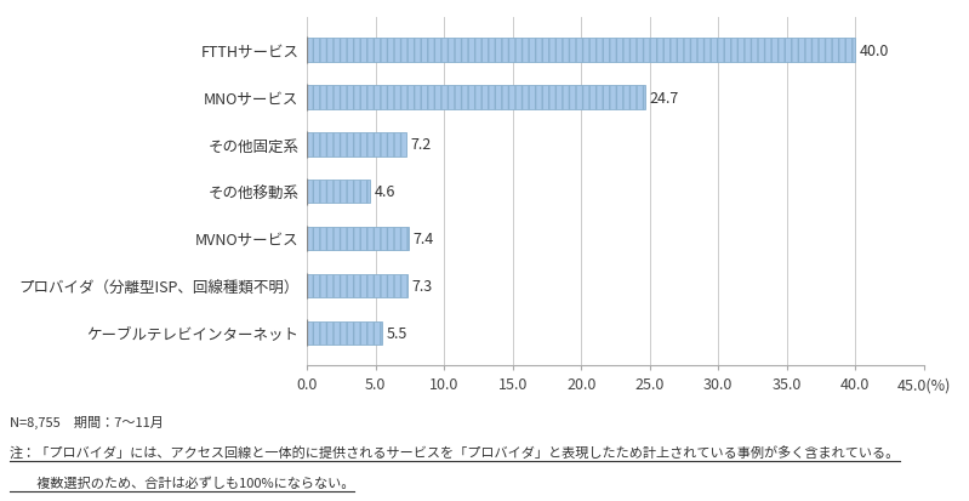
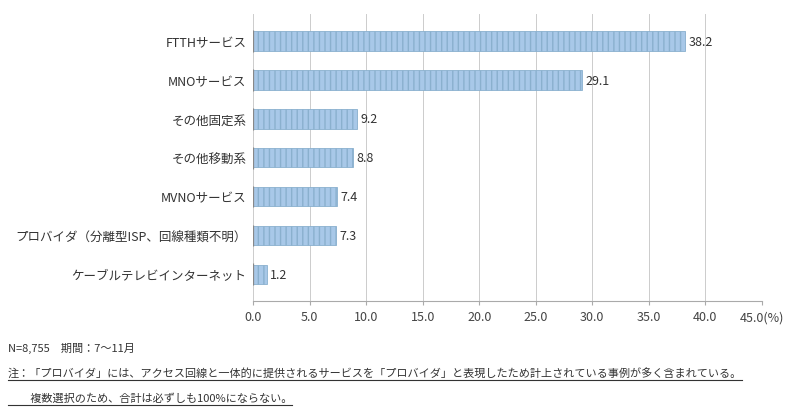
FTTHサービス: 40.0 -> 38.2
MNOサービス: 24.7 -> 29.1
その他固定系: 7.2 -> 9.2
その他移動系: 4.6 -> 8.8
ケーブルテレビインターネット: 5.5 -> 1.2
